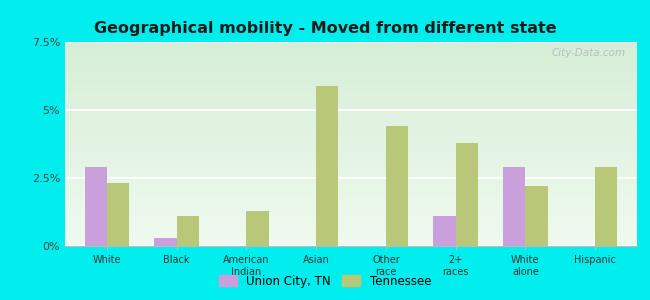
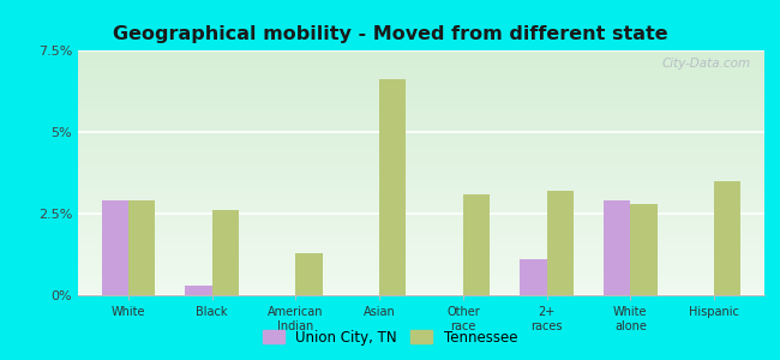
Tennessee/White: 2.3% -> 2.9%
Tennessee/Black: 1.1% -> 2.6%
Tennessee/Asian: 5.9% -> 6.6%
Tennessee/Other race: 4.4% -> 3.1%
Tennessee/2+ races: 3.8% -> 3.2%
Tennessee/White alone: 2.2% -> 2.8%
Tennessee/Hispanic: 2.9% -> 3.5%
